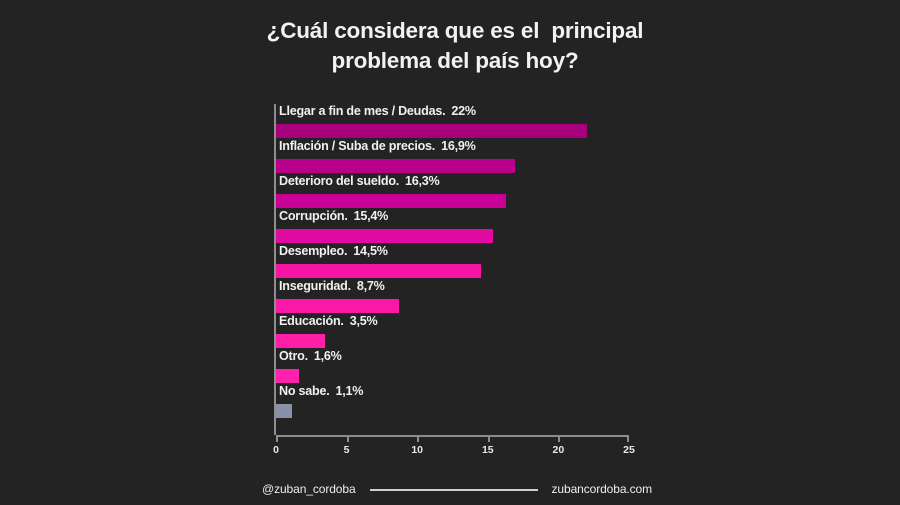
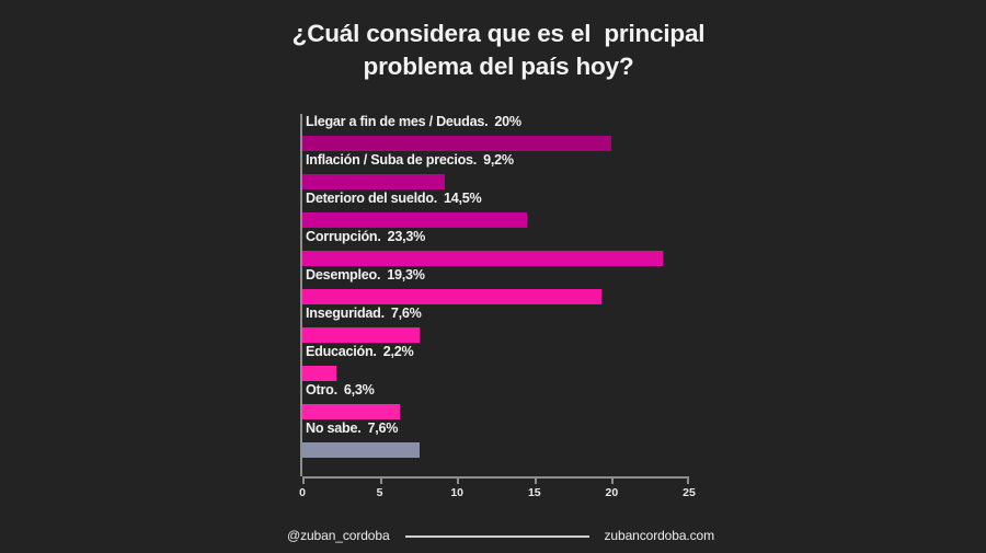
Llegar a fin de mes / Deudas.: 22% -> 20%
Inflación / Suba de precios.: 16,9% -> 9,2%
Deterioro del sueldo.: 16,3% -> 14,5%
Corrupción.: 15,4% -> 23,3%
Desempleo.: 14,5% -> 19,3%
Inseguridad.: 8,7% -> 7,6%
Educación.: 3,5% -> 2,2%
Otro.: 1,6% -> 6,3%
No sabe.: 1,1% -> 7,6%
